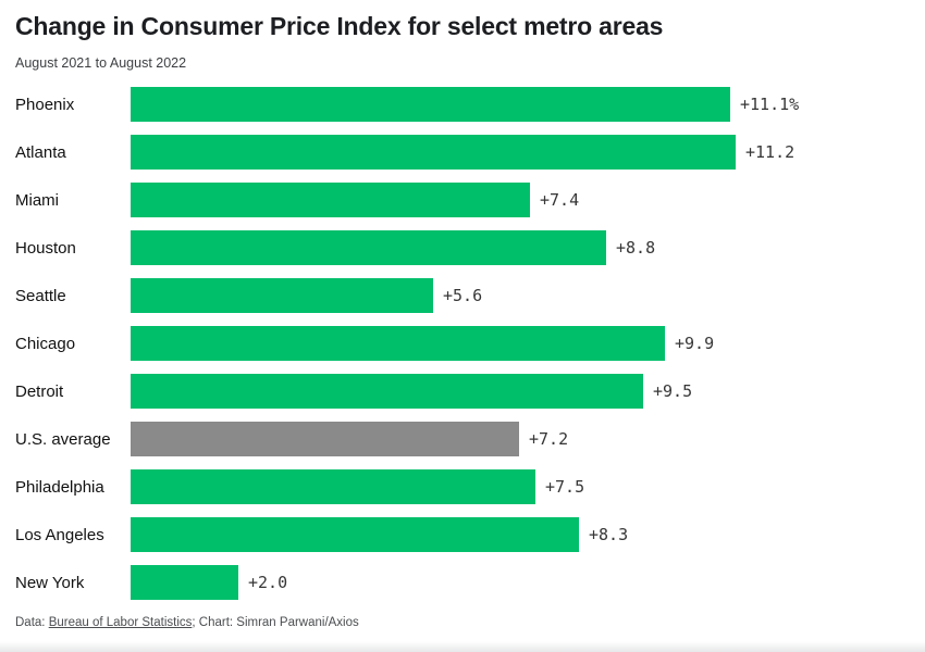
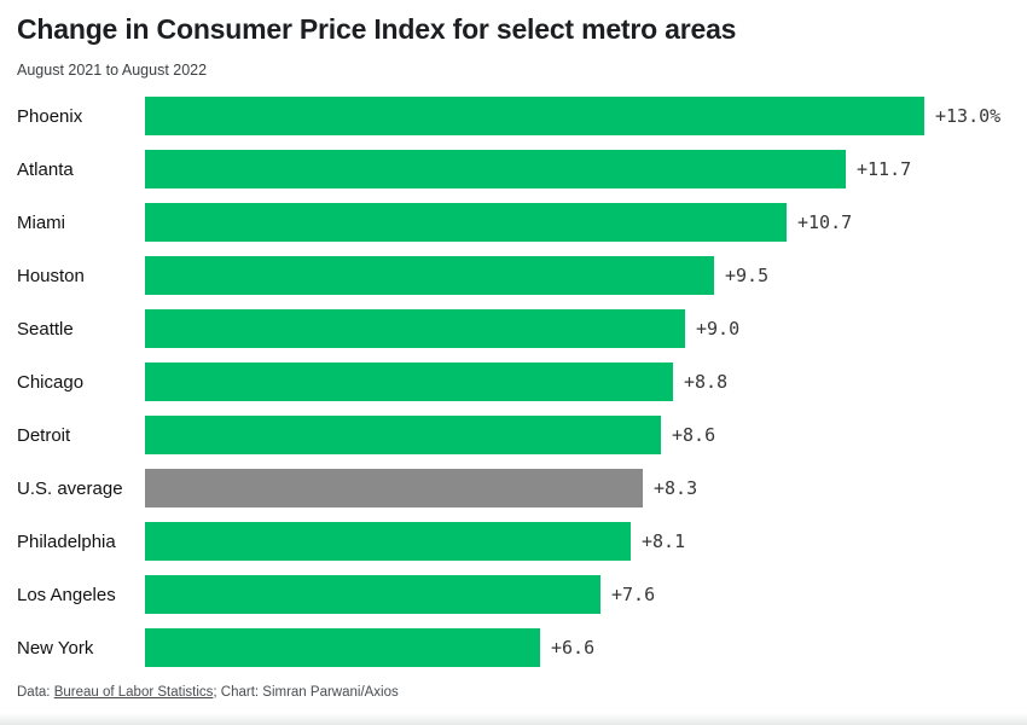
Phoenix: +11.1% -> +13.0%
Atlanta: +11.2 -> +11.7
Miami: +7.4 -> +10.7
Houston: +8.8 -> +9.5
Seattle: +5.6 -> +9.0
Chicago: +9.9 -> +8.8
Detroit: +9.5 -> +8.6
U.S. average: +7.2 -> +8.3
Philadelphia: +7.5 -> +8.1
Los Angeles: +8.3 -> +7.6
New York: +2.0 -> +6.6
